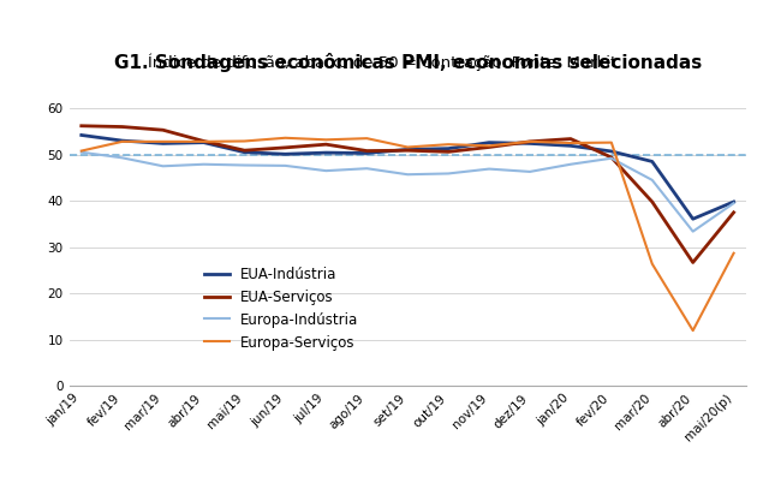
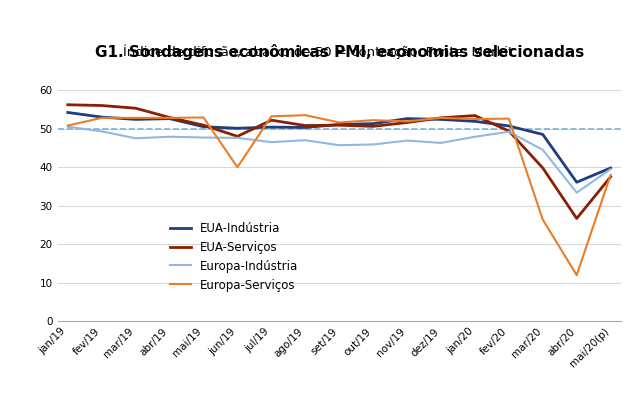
EUA-Serviços/jun/19: 51.5 -> 48.0
Europa-Serviços/jun/19: 53.6 -> 40.0
Europa-Serviços/mai/20(p): 28.7 -> 38.0
